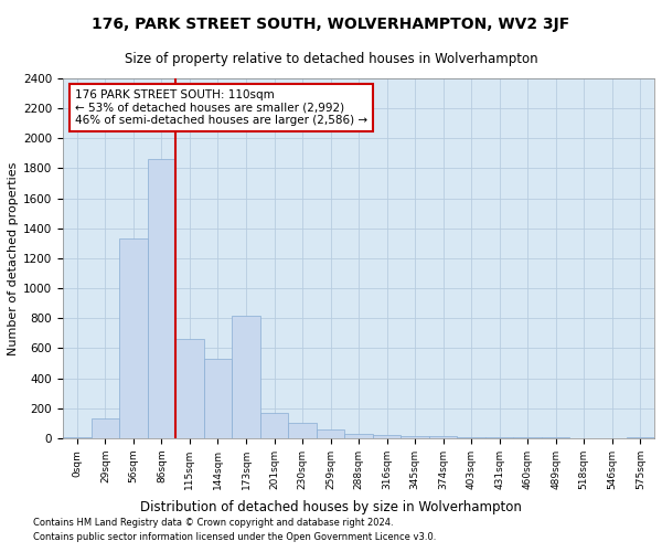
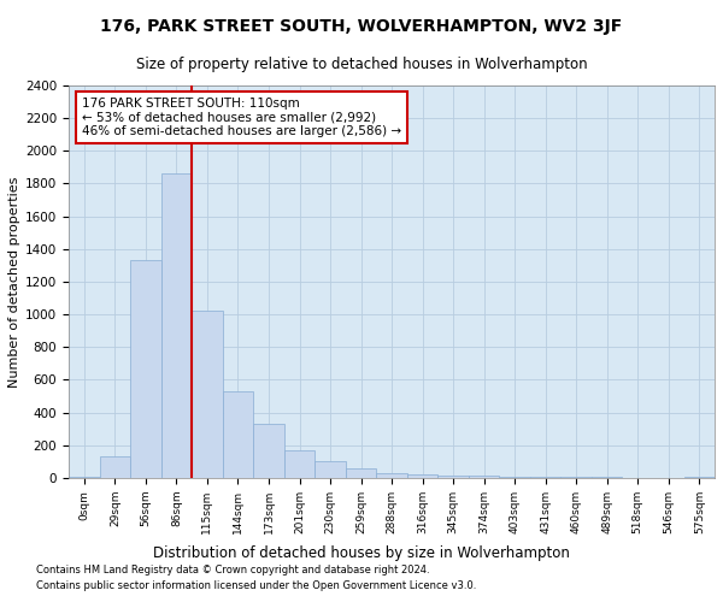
115sqm: 660 -> 1020
173sqm: 820 -> 330
